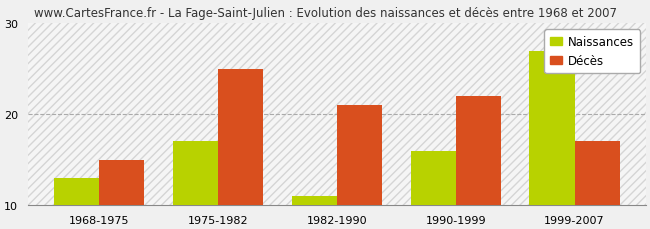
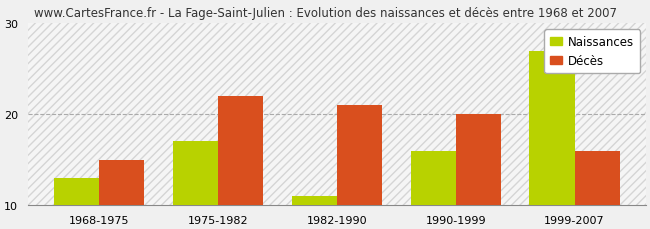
Décès/1975-1982: 25 -> 22
Décès/1990-1999: 22 -> 20
Décès/1999-2007: 17 -> 16
